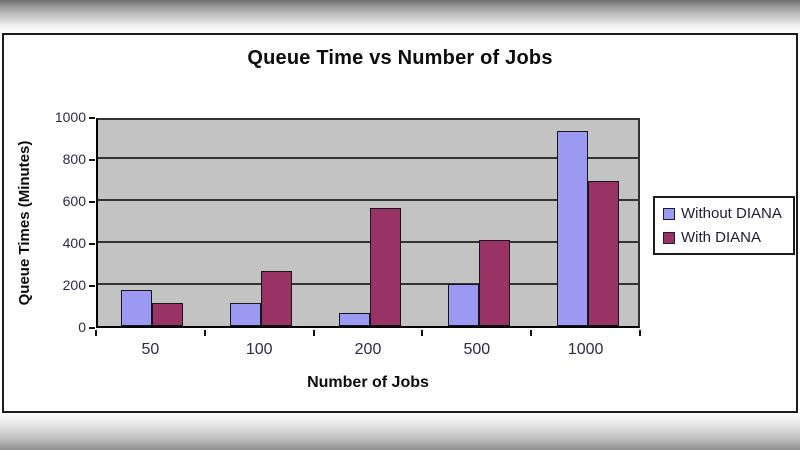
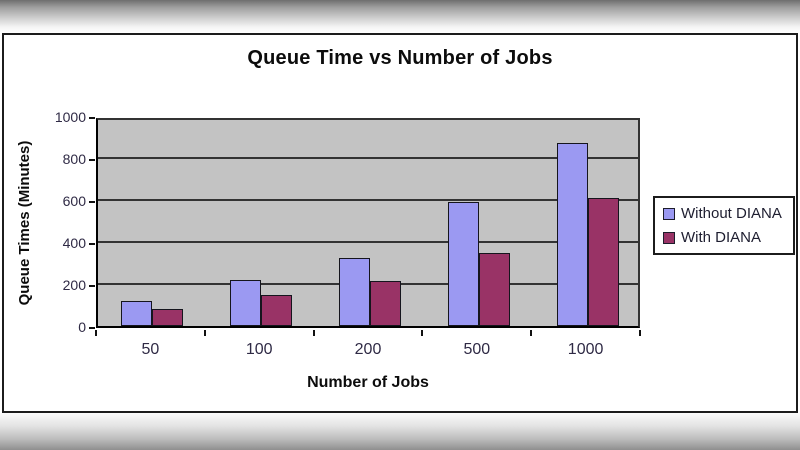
Without DIANA/50: 170 -> 120
With DIANA/50: 110 -> 80
Without DIANA/100: 110 -> 220
With DIANA/100: 260 -> 150
Without DIANA/200: 60 -> 320
With DIANA/200: 560 -> 220
Without DIANA/500: 200 -> 590
With DIANA/500: 410 -> 350
Without DIANA/1000: 930 -> 870
With DIANA/1000: 690 -> 610
